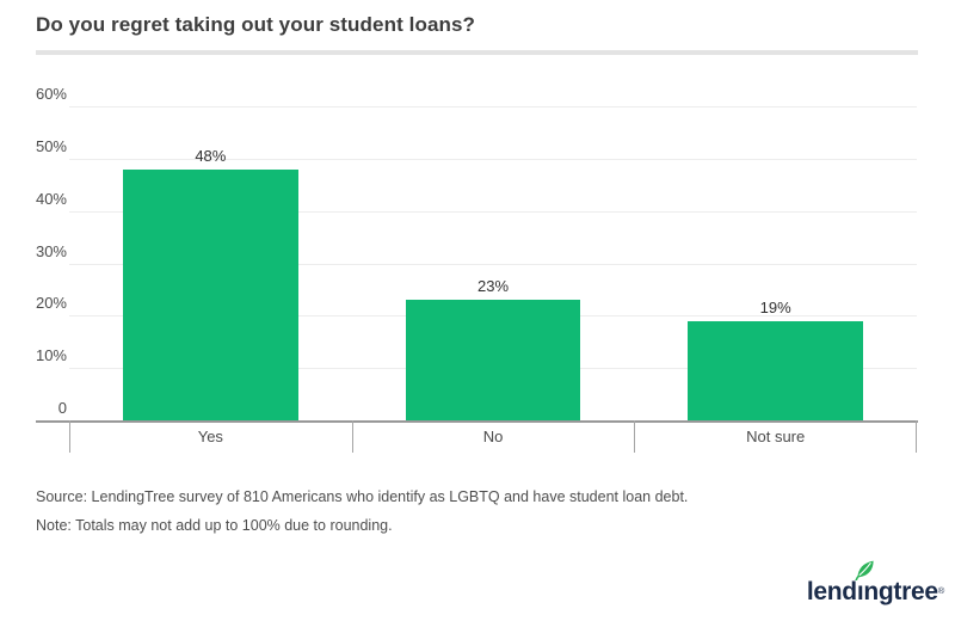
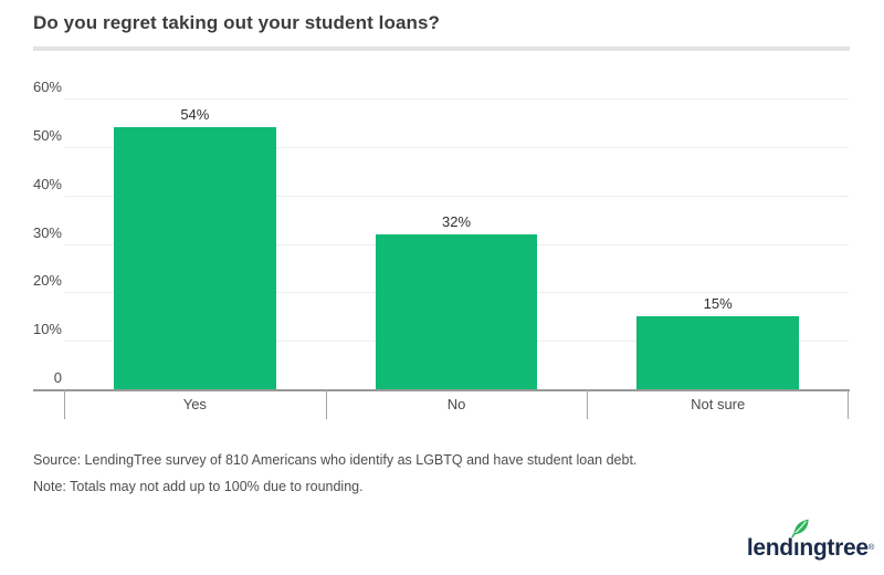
Yes: 48% -> 54%
No: 23% -> 32%
Not sure: 19% -> 15%
